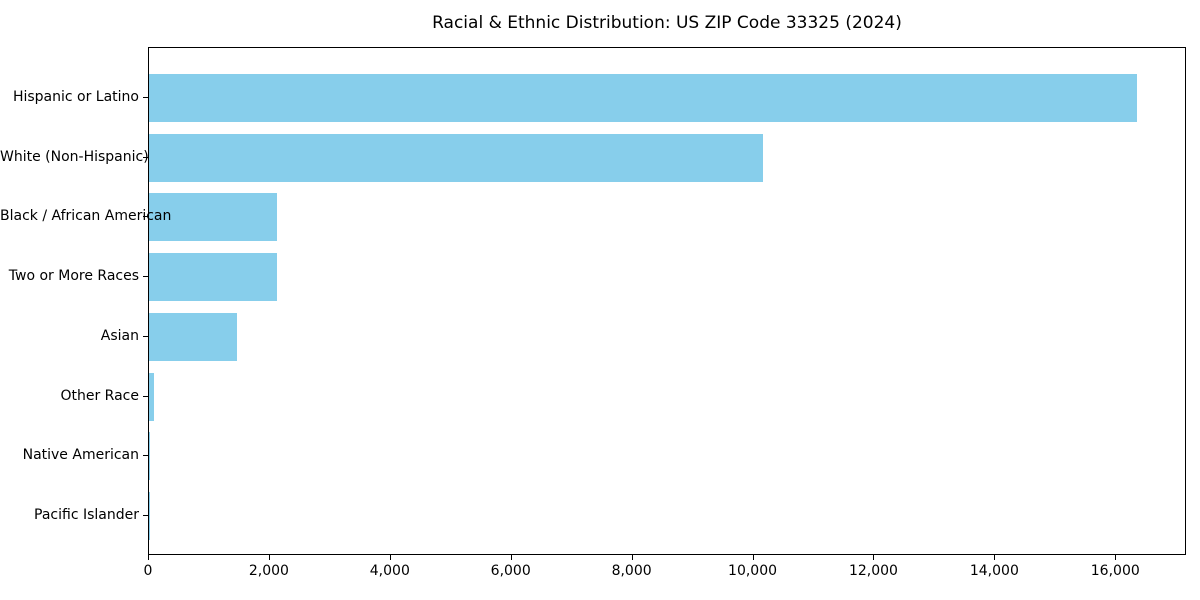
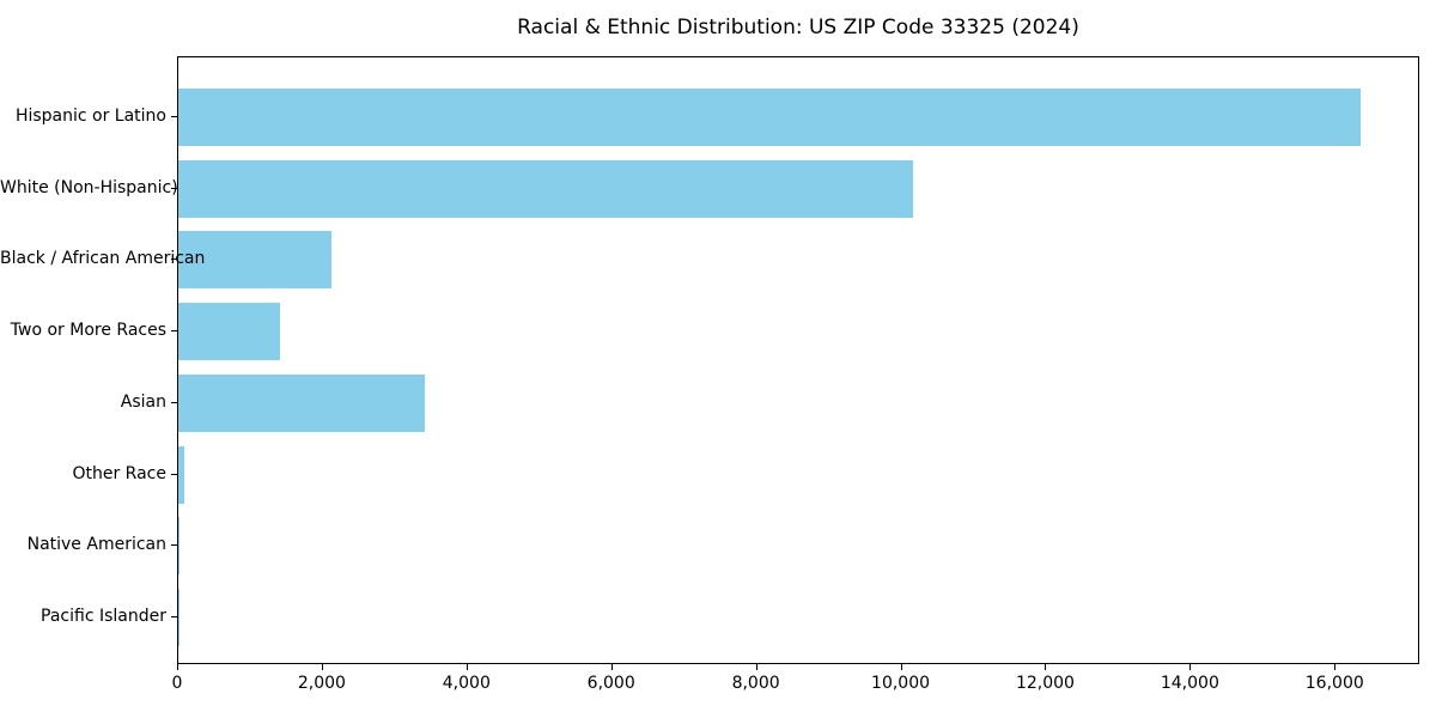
Two or More Races: 2100 -> 1400
Asian: 1500 -> 3400
